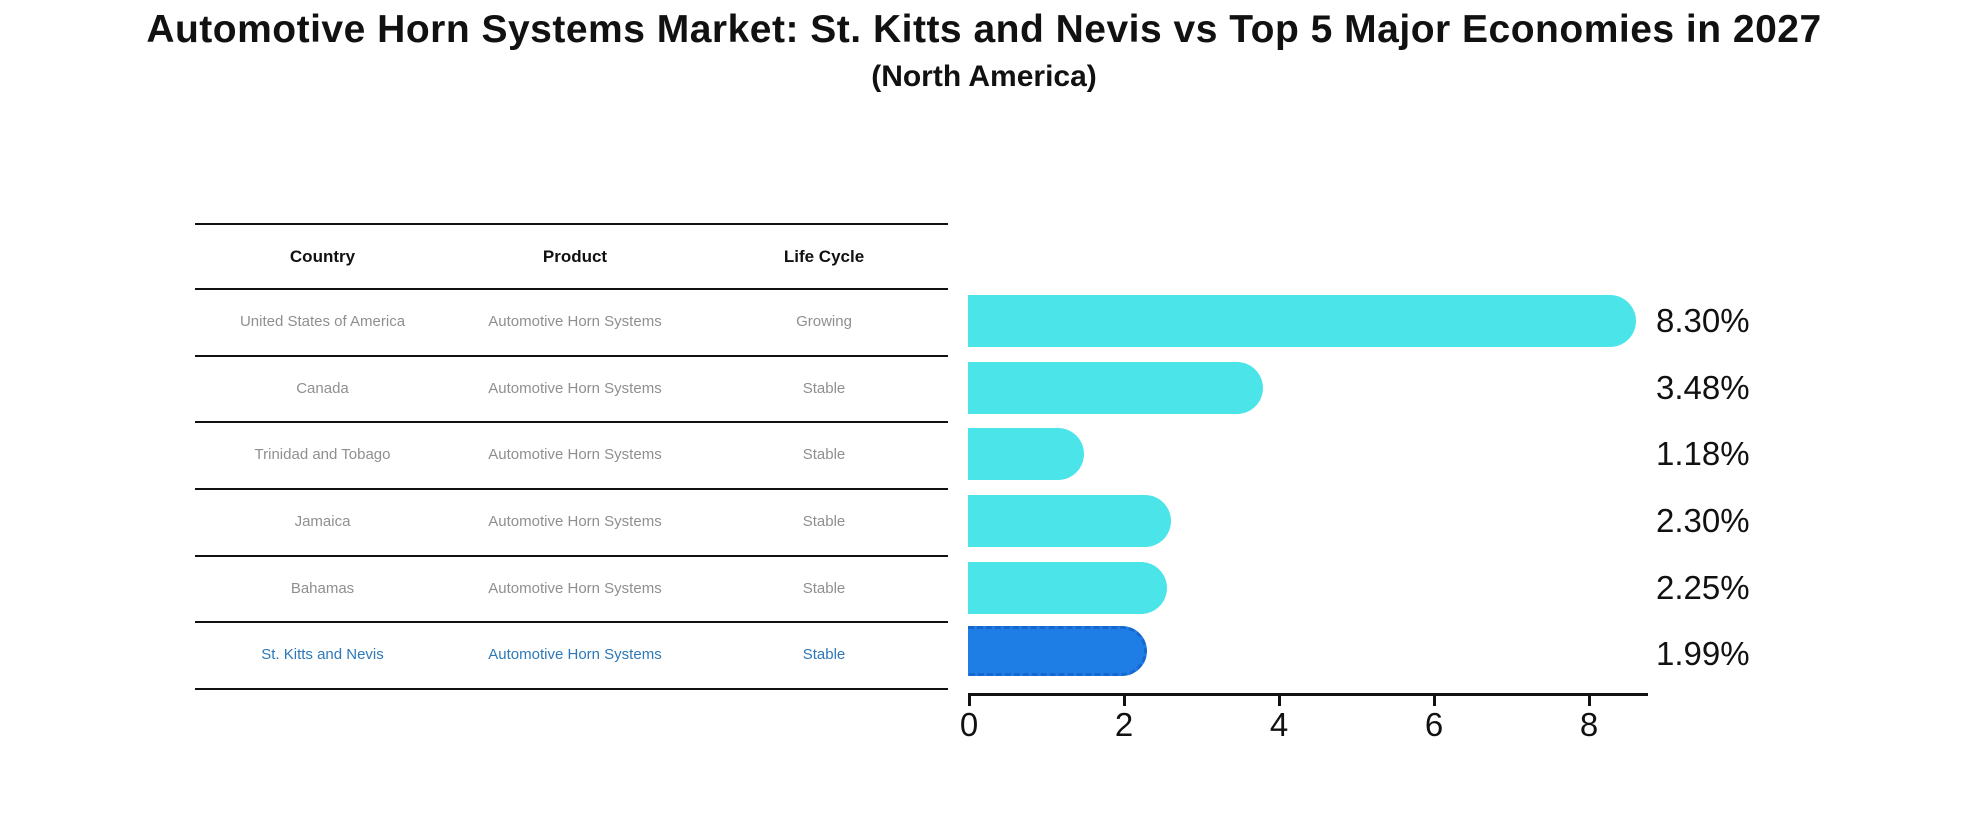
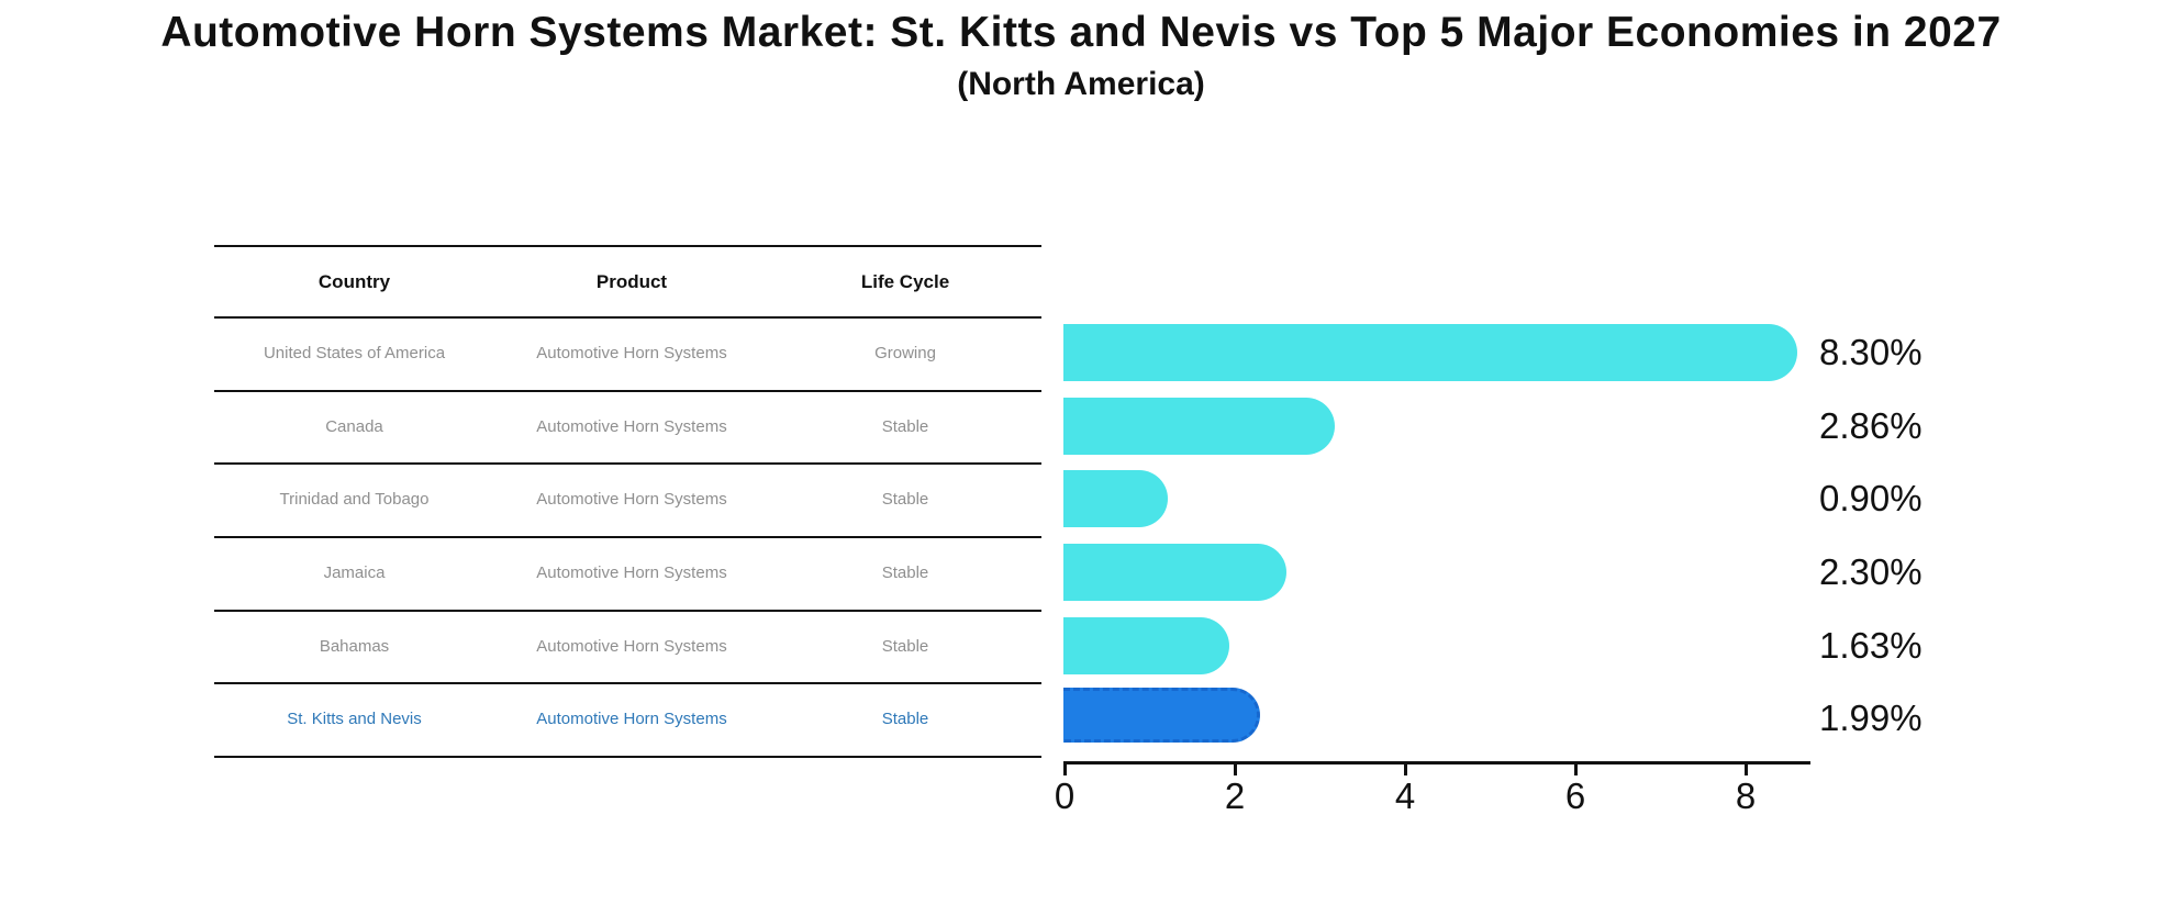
Canada: 3.48% -> 2.86%
Trinidad and Tobago: 1.18% -> 0.90%
Bahamas: 2.25% -> 1.63%
